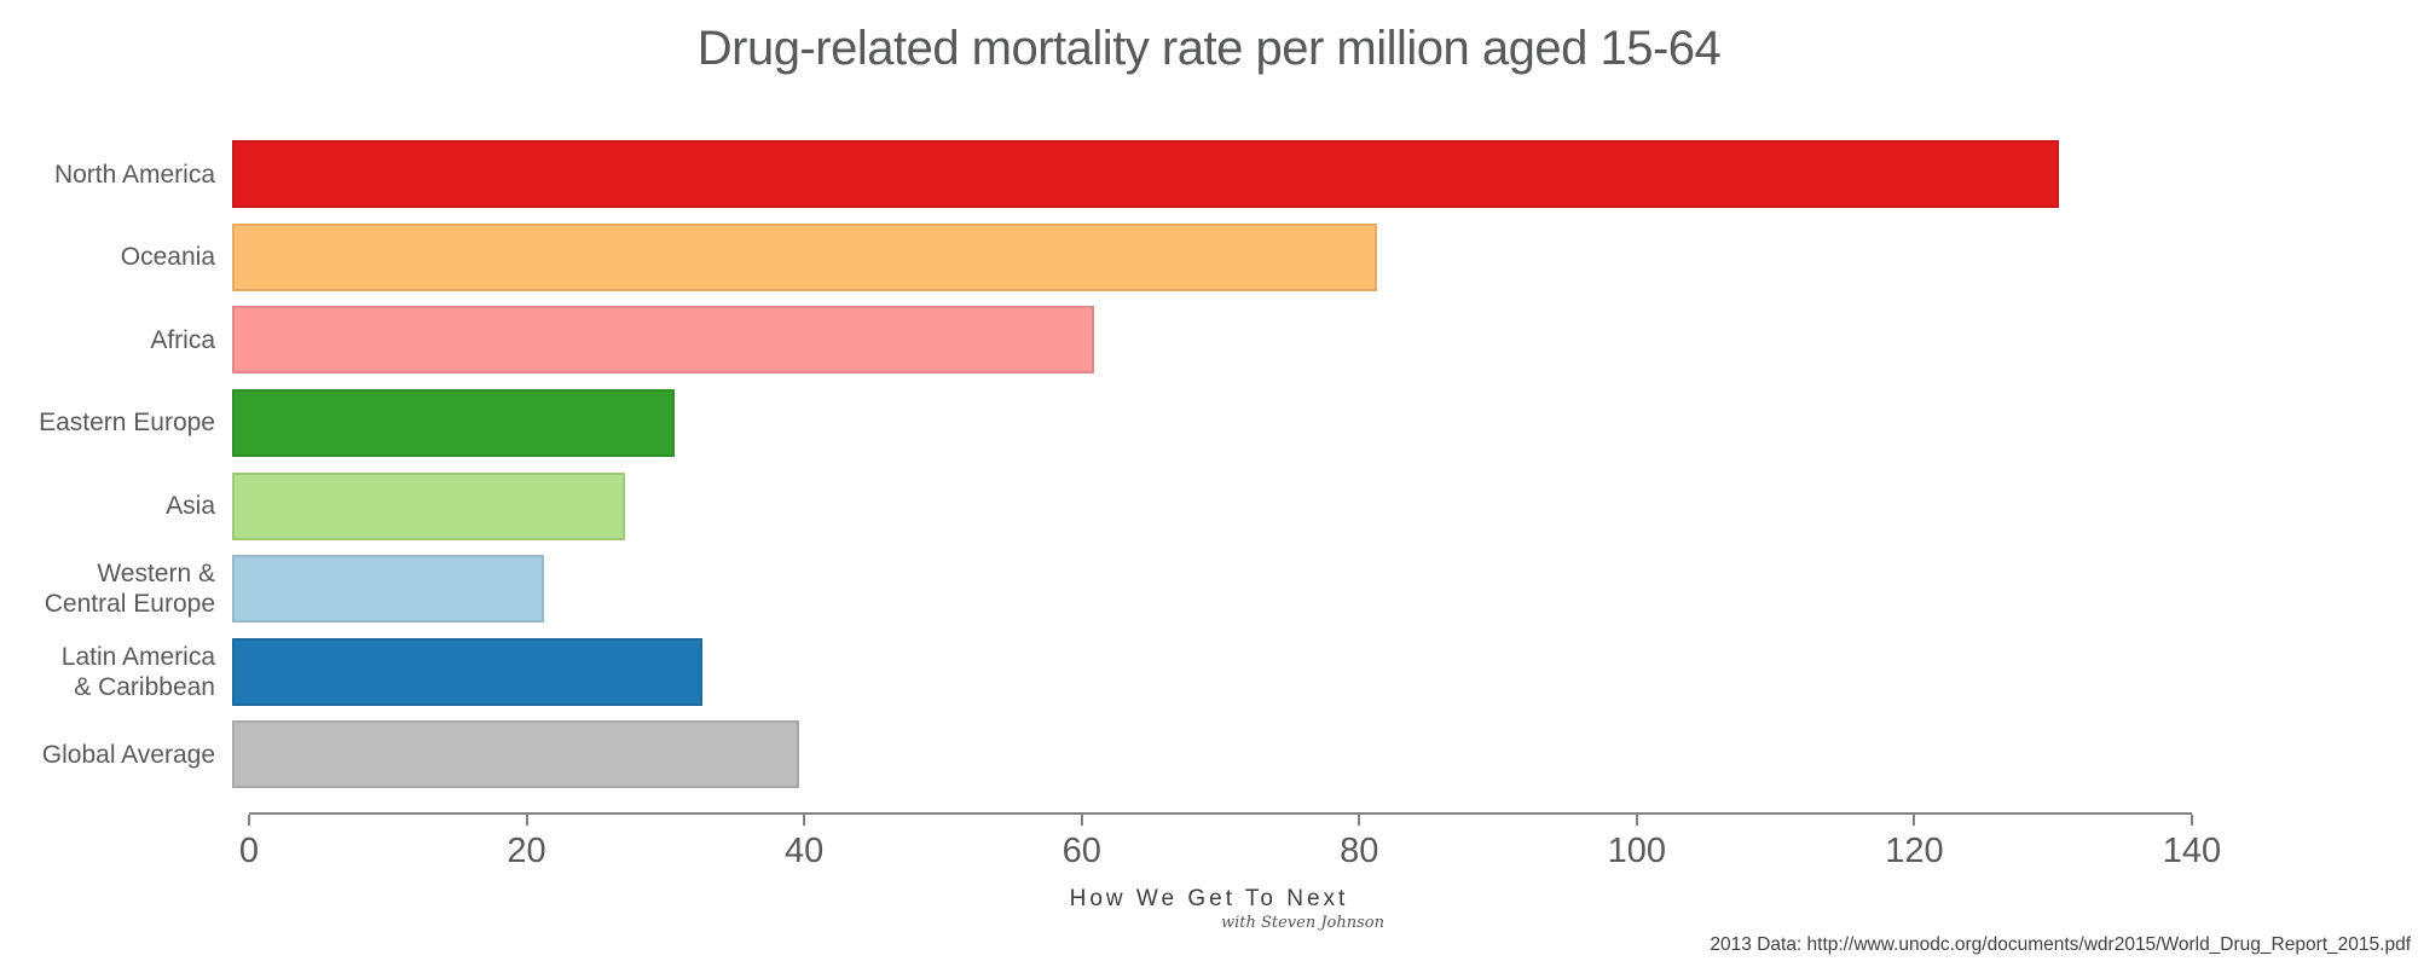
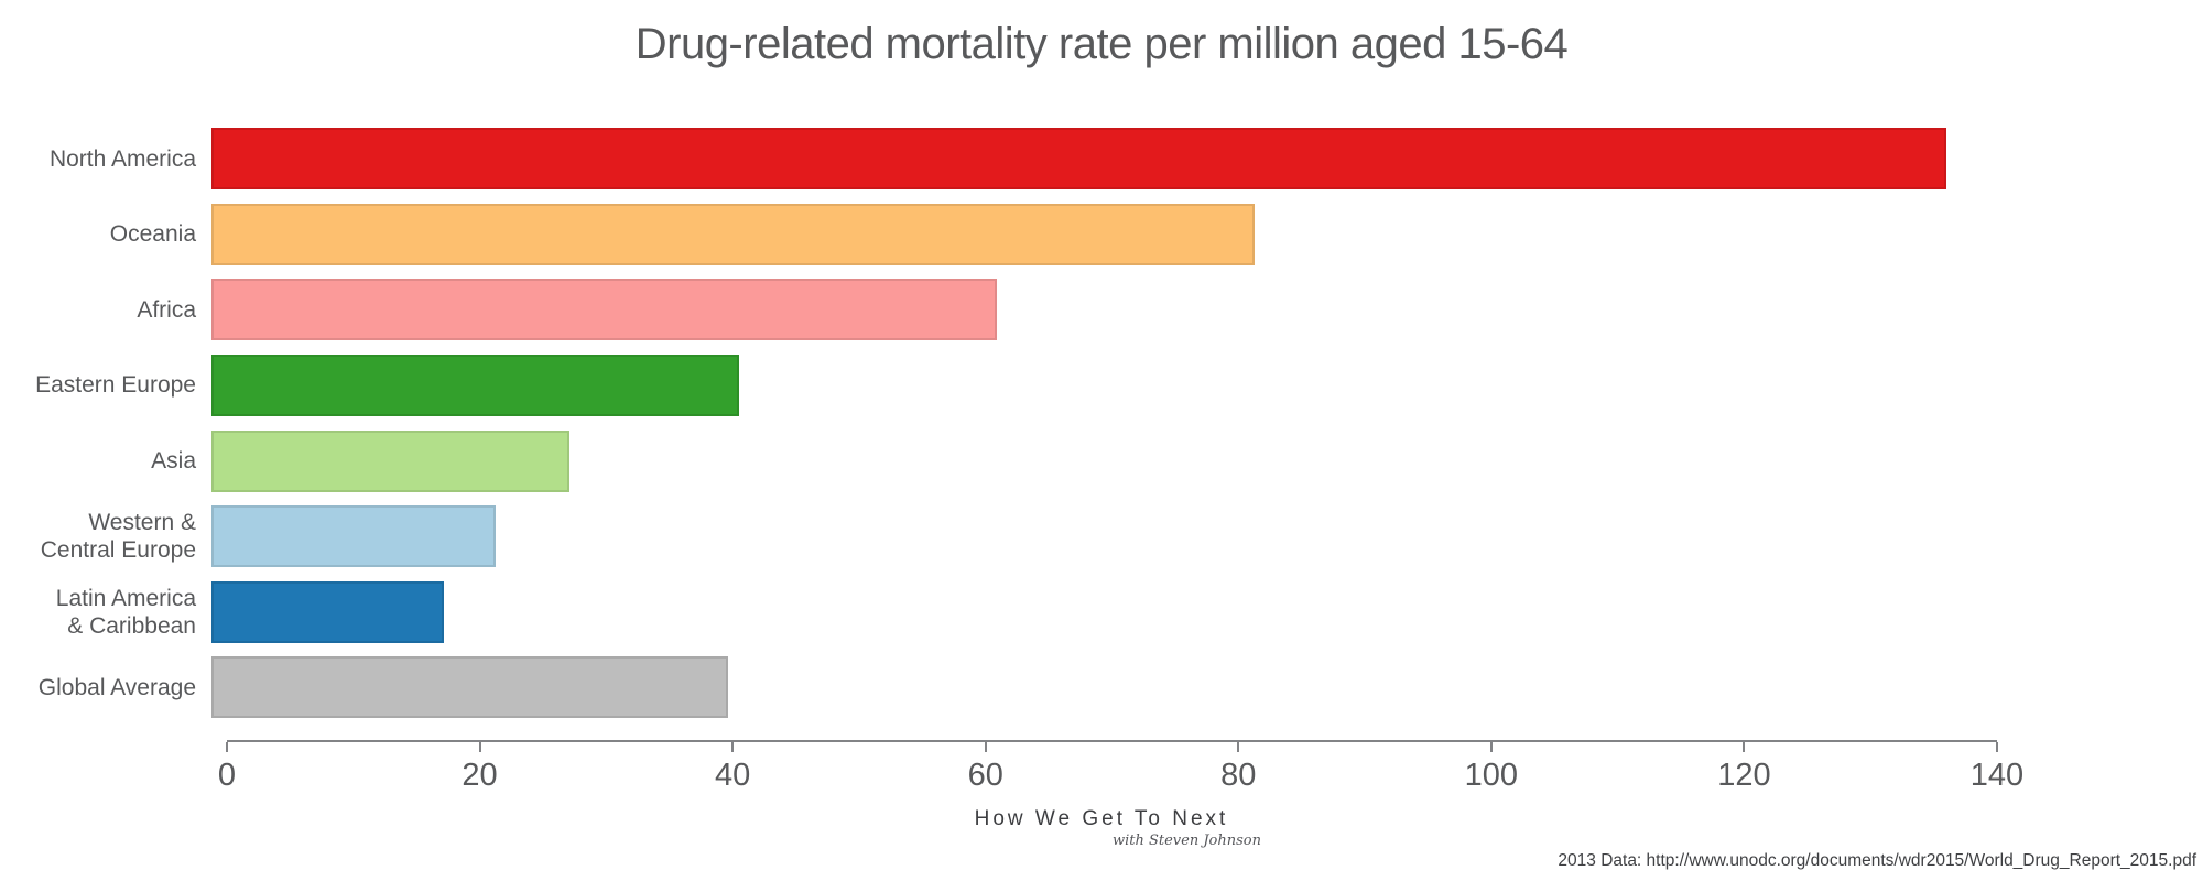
North America: 131.6 -> 137.2
Eastern Europe: 31.9 -> 41.7
Latin America & Caribbean: 33.9 -> 18.4
